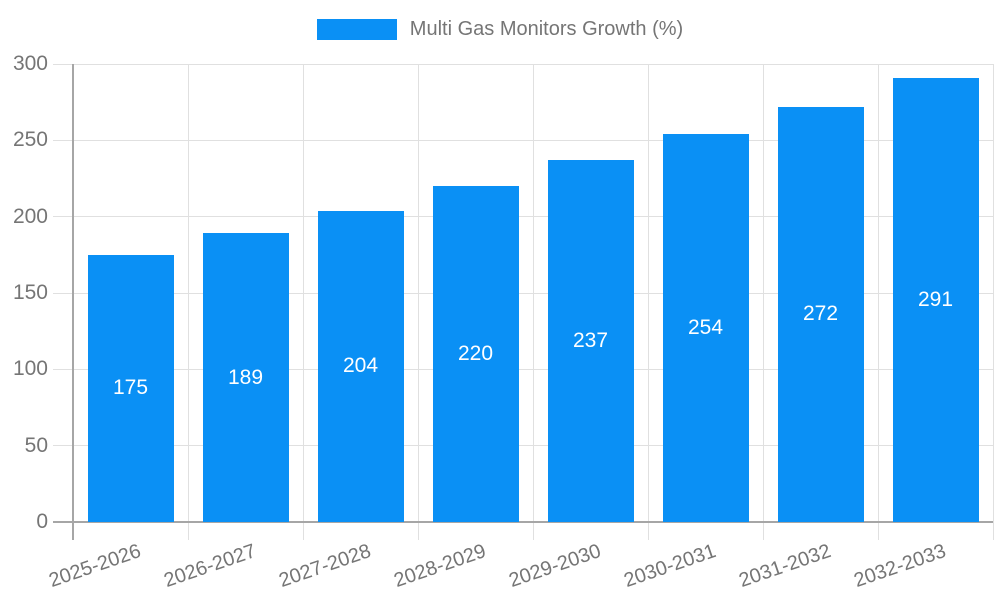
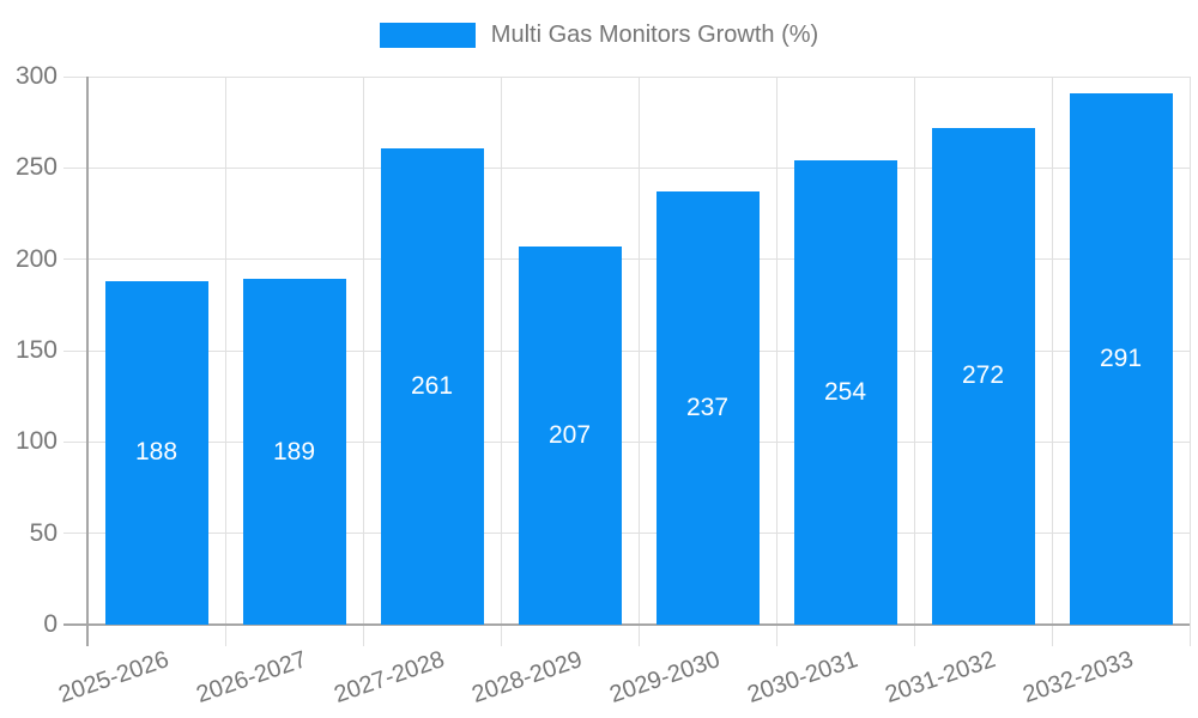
2025-2026: 175 -> 188
2027-2028: 204 -> 261
2028-2029: 220 -> 207
